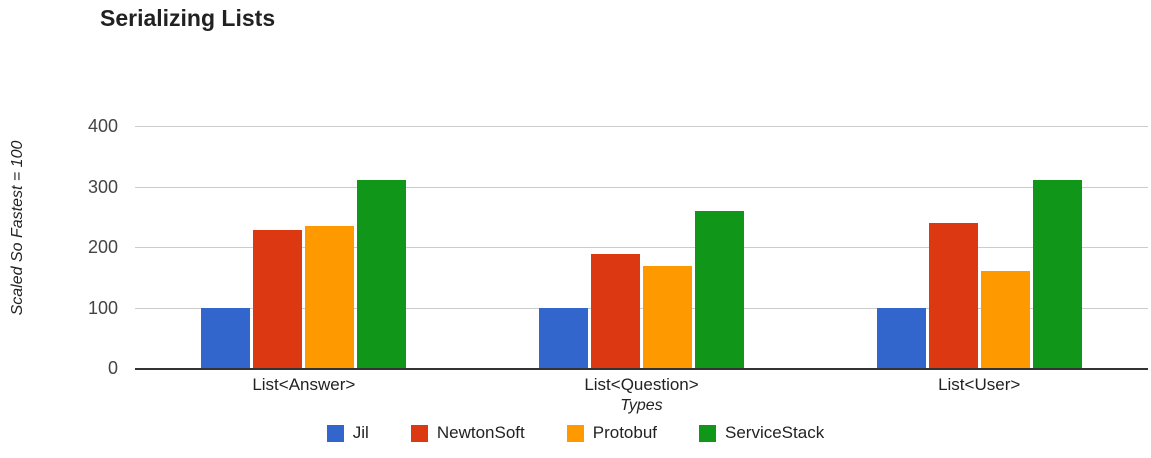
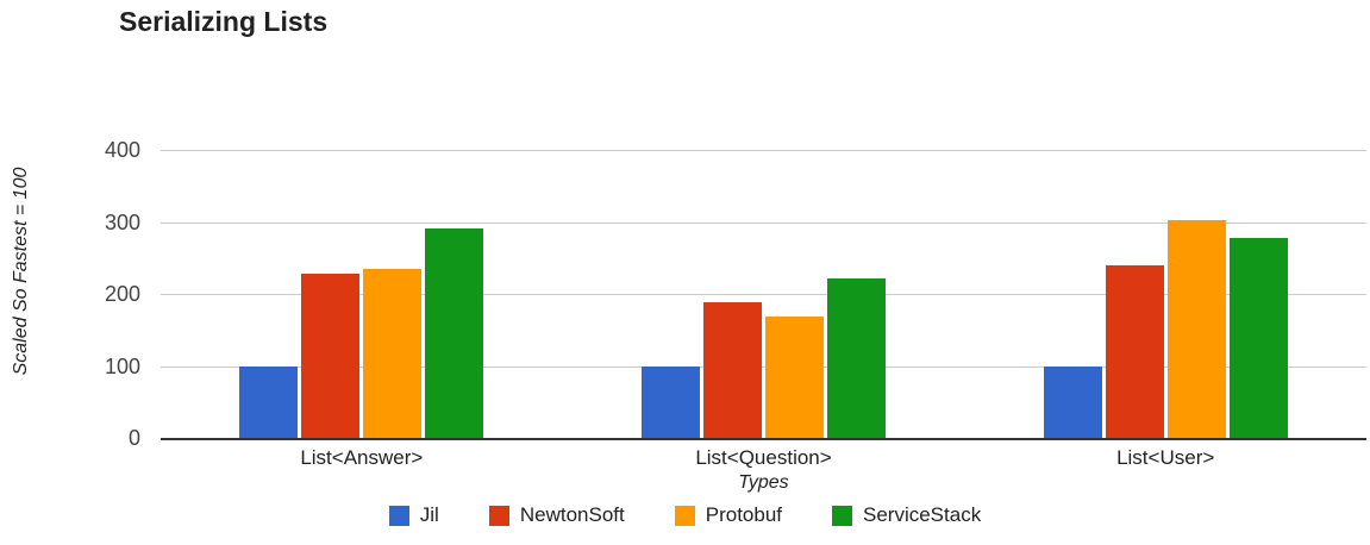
ServiceStack/List<Answer>: 310 -> 290
ServiceStack/List<Question>: 260 -> 220
Protobuf/List<User>: 160 -> 300
ServiceStack/List<User>: 310 -> 280
